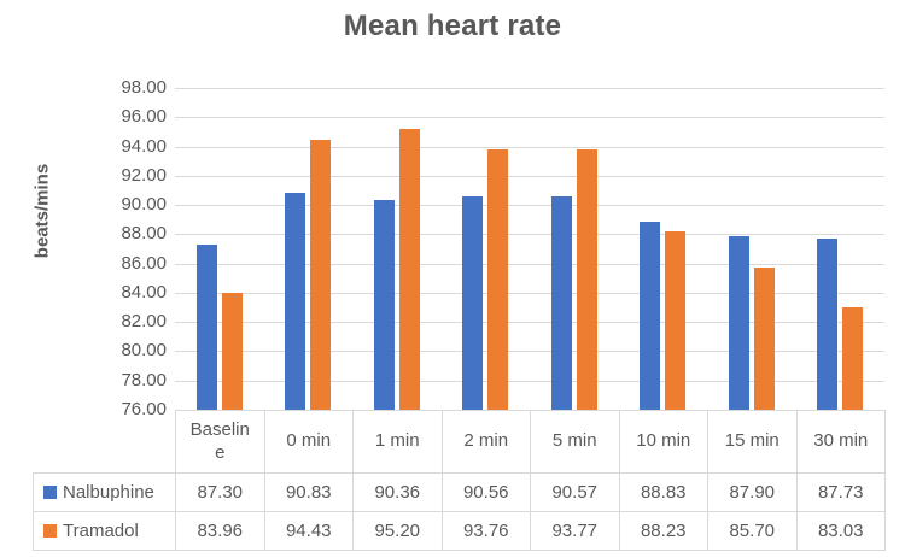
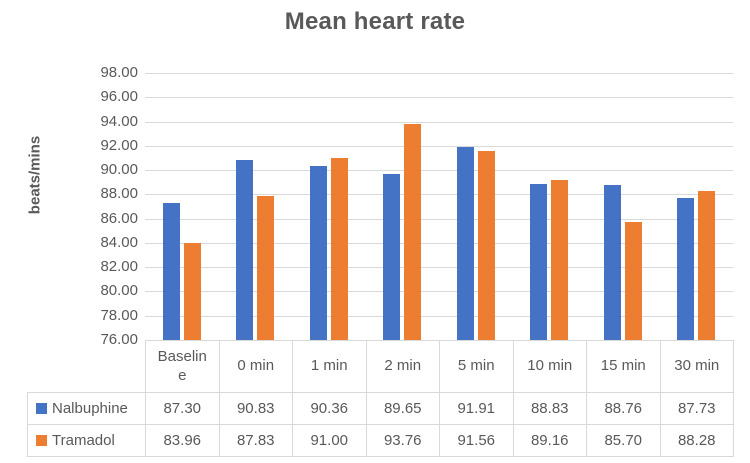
Tramadol/0 min: 94.43 -> 87.83
Tramadol/1 min: 95.20 -> 91.00
Nalbuphine/2 min: 90.56 -> 89.65
Nalbuphine/5 min: 90.57 -> 91.91
Tramadol/5 min: 93.77 -> 91.56
Tramadol/10 min: 88.23 -> 89.16
Nalbuphine/15 min: 87.90 -> 88.76
Tramadol/30 min: 83.03 -> 88.28
